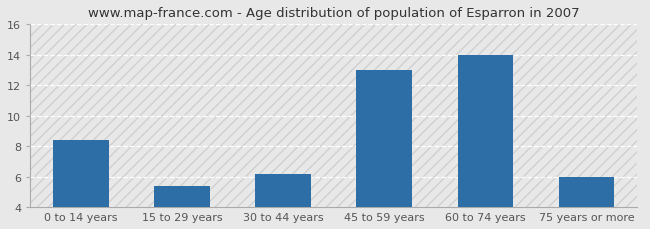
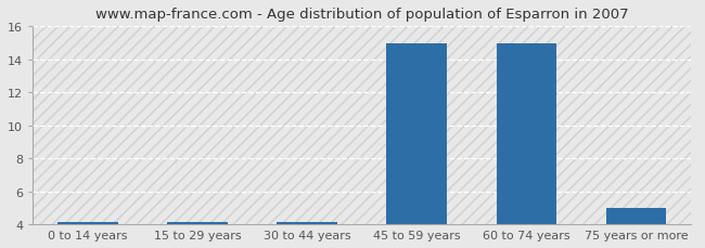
0 to 14 years: 8.4 -> 4.2
15 to 29 years: 5.4 -> 4.2
30 to 44 years: 6.2 -> 4.2
45 to 59 years: 13.0 -> 15.0
60 to 74 years: 14.0 -> 15.0
75 years or more: 6.0 -> 5.0
